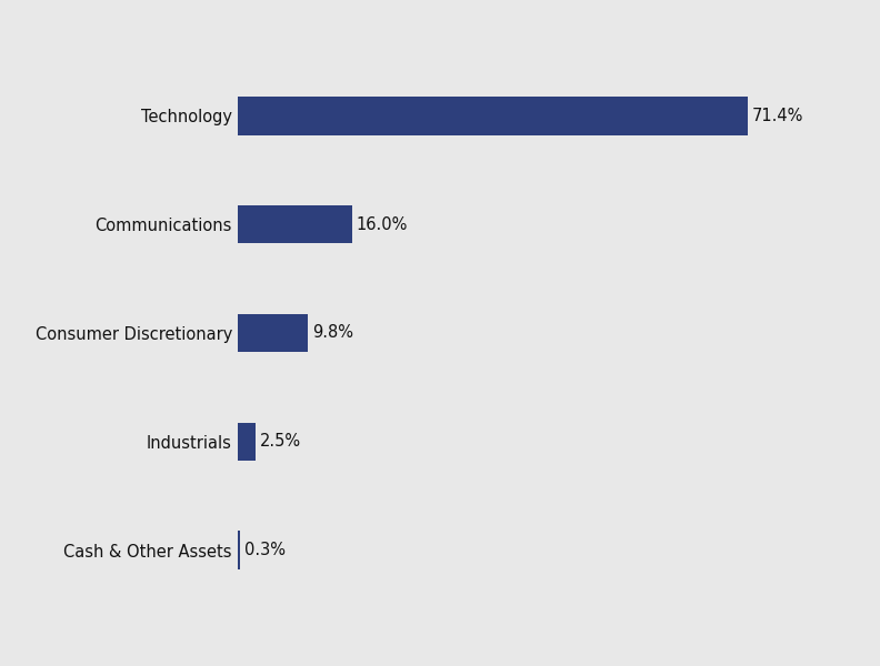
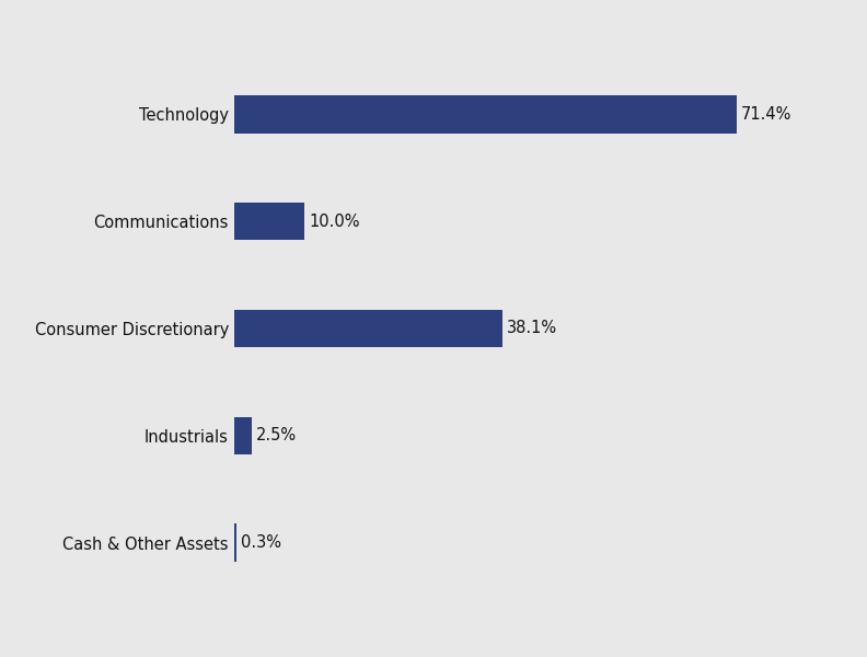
Communications: 16.0% -> 10.0%
Consumer Discretionary: 9.8% -> 38.1%
